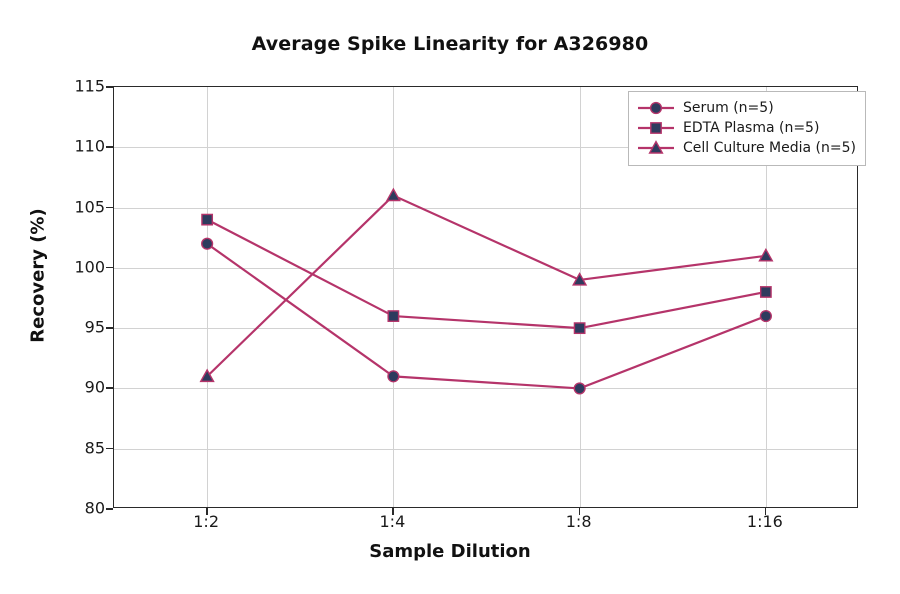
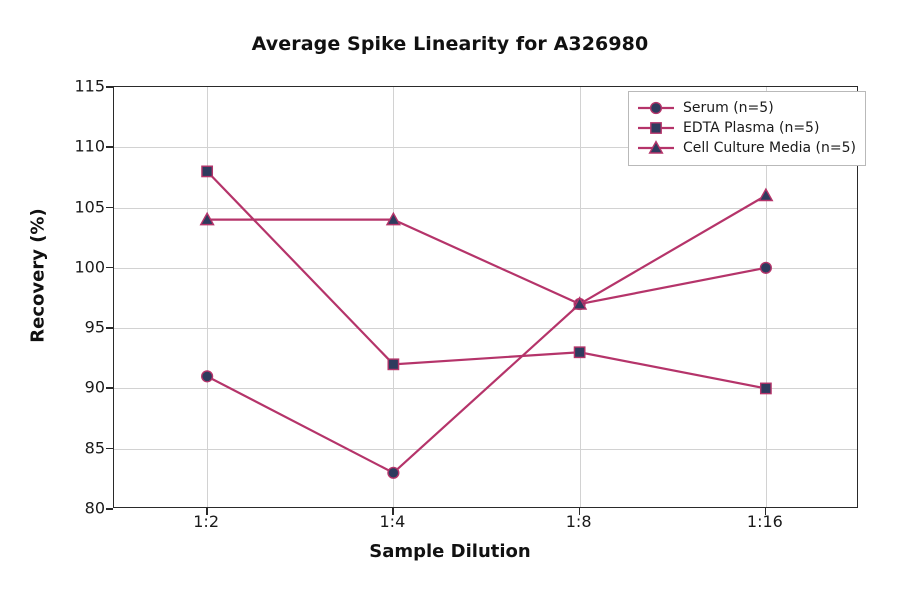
Serum (n=5)/1:2: 102 -> 91
EDTA Plasma (n=5)/1:2: 104 -> 108
Cell Culture Media (n=5)/1:2: 91 -> 104
Serum (n=5)/1:4: 91 -> 83
EDTA Plasma (n=5)/1:4: 96 -> 92
Cell Culture Media (n=5)/1:4: 106 -> 104
Serum (n=5)/1:8: 90 -> 97
EDTA Plasma (n=5)/1:8: 95 -> 93
Cell Culture Media (n=5)/1:8: 99 -> 97
Serum (n=5)/1:16: 96 -> 100
EDTA Plasma (n=5)/1:16: 98 -> 90
Cell Culture Media (n=5)/1:16: 101 -> 106
